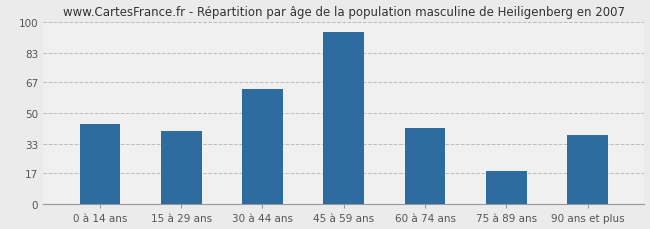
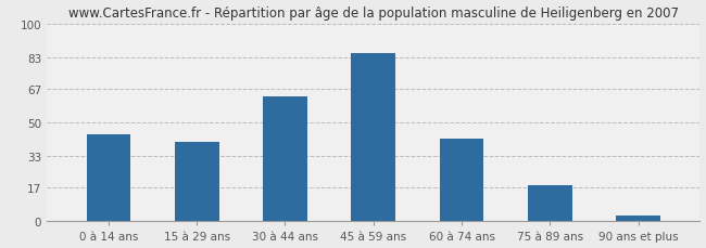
45 à 59 ans: 94 -> 85
90 ans et plus: 38 -> 3
